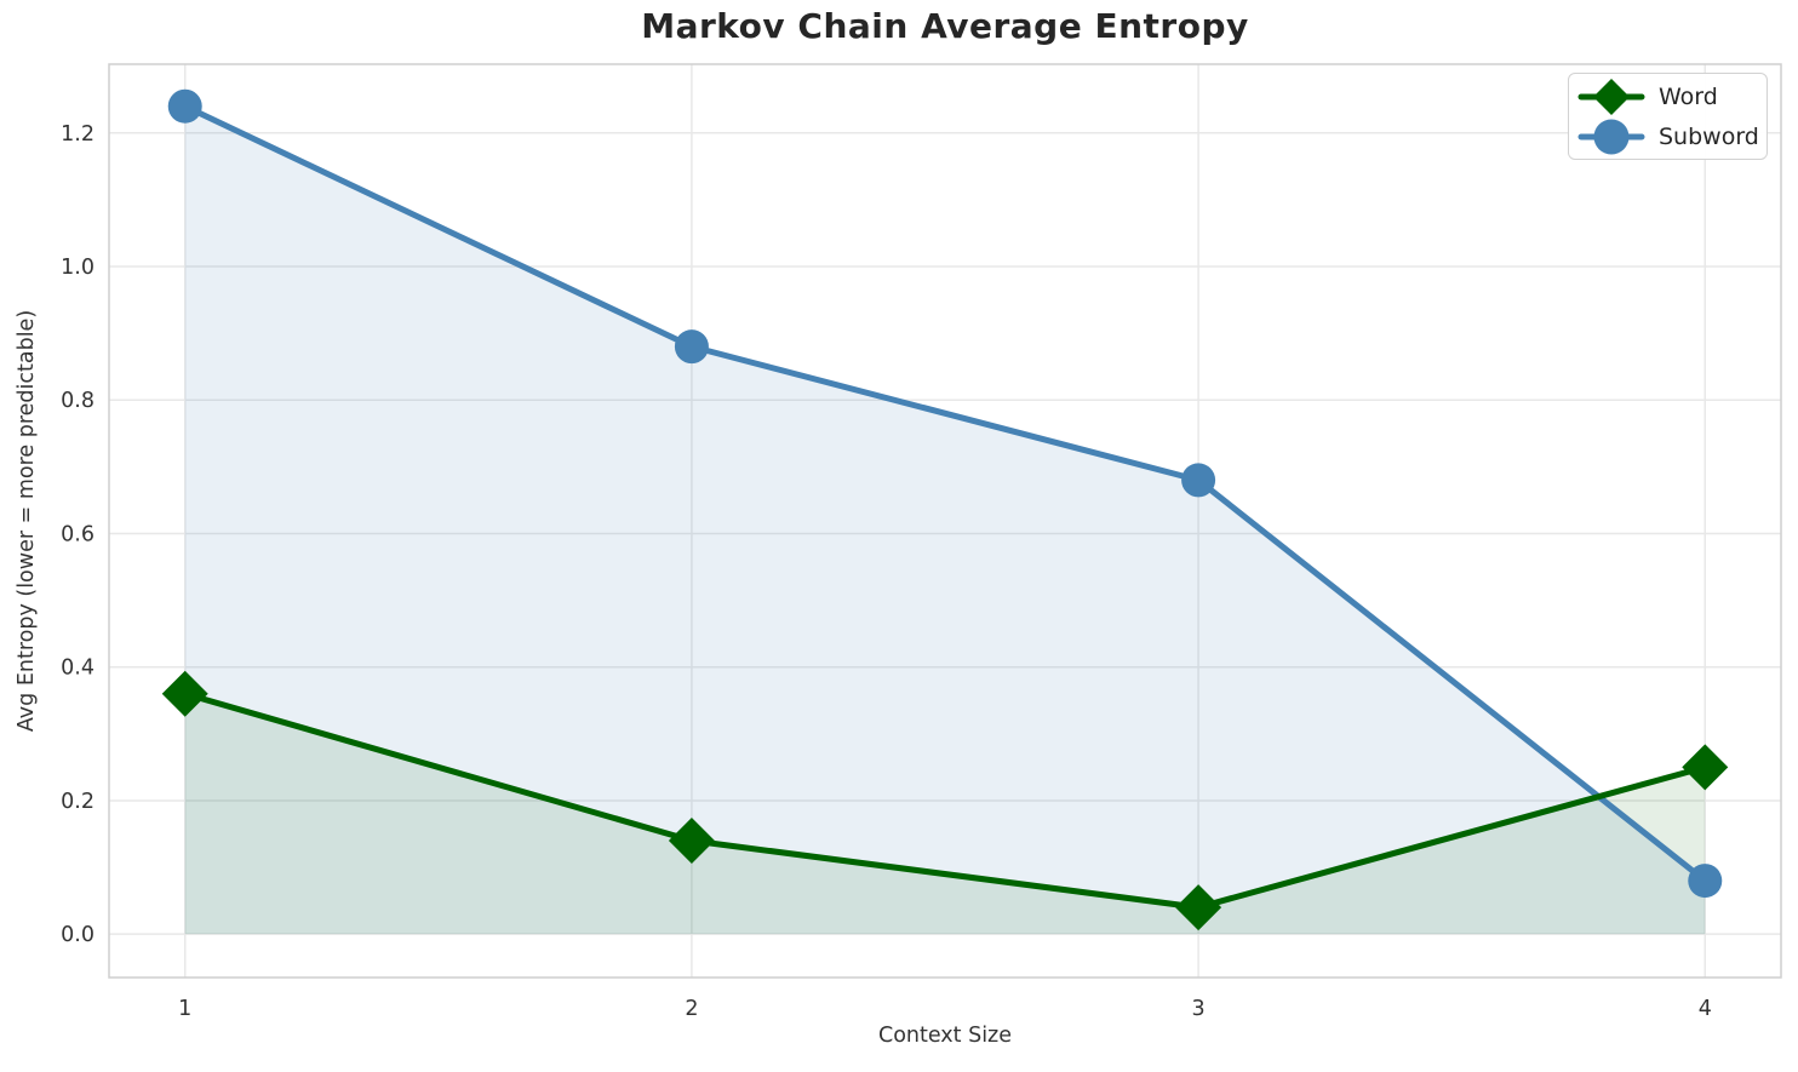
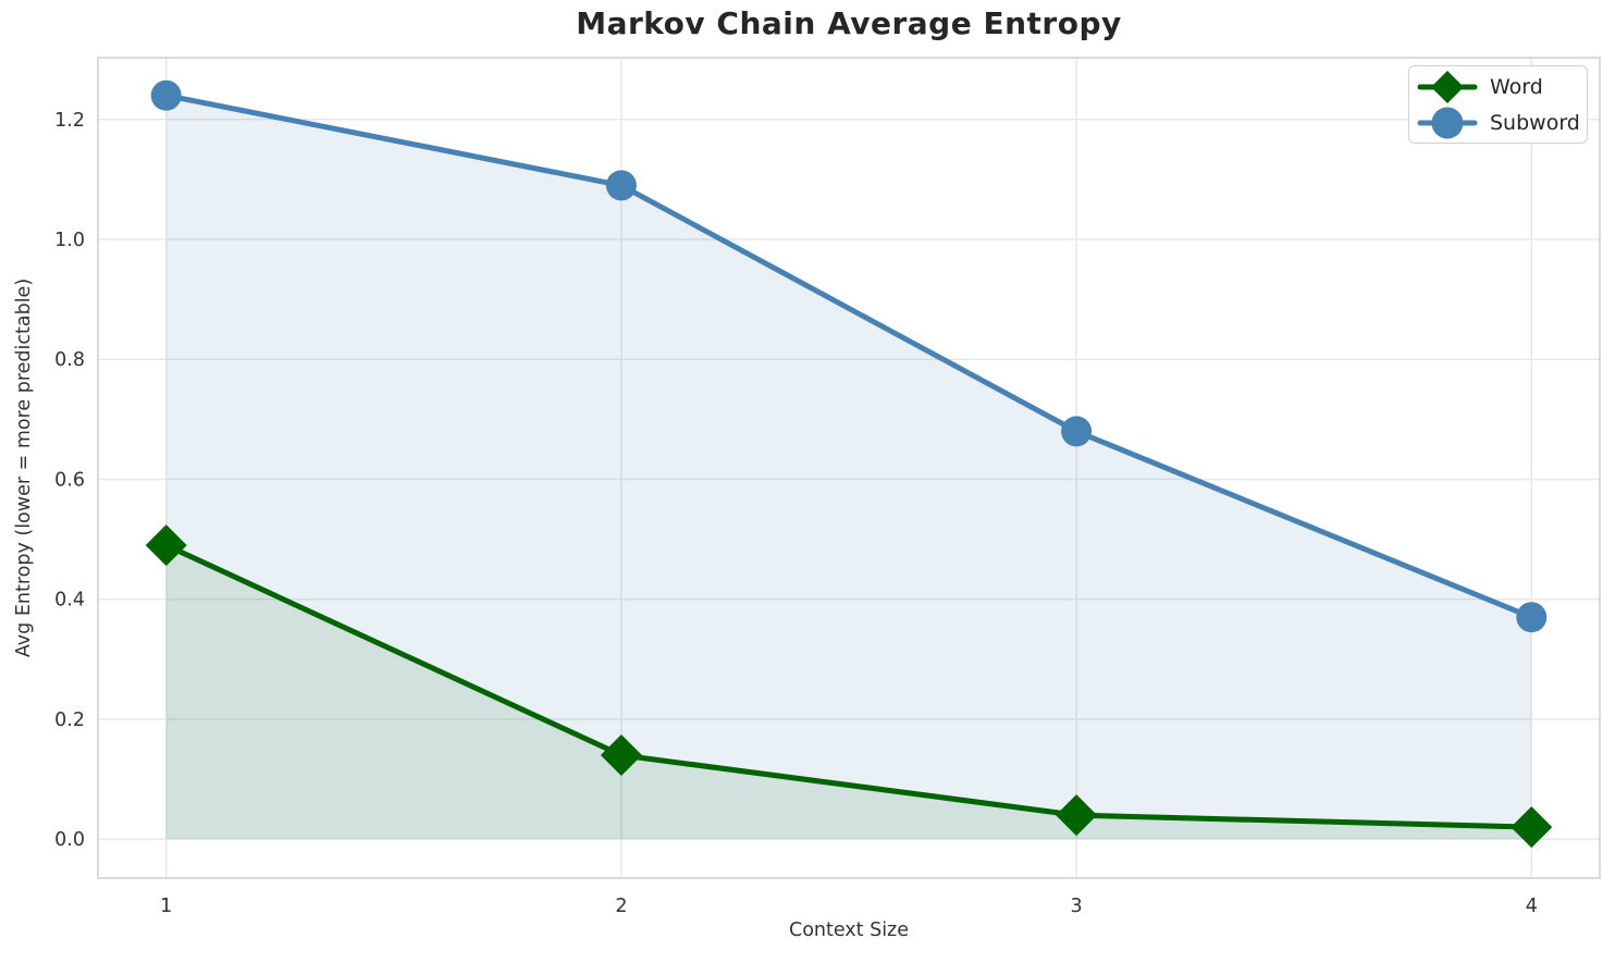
Word/1: 0.36 -> 0.49
Subword/2: 0.88 -> 1.09
Word/4: 0.25 -> 0.02
Subword/4: 0.08 -> 0.37
